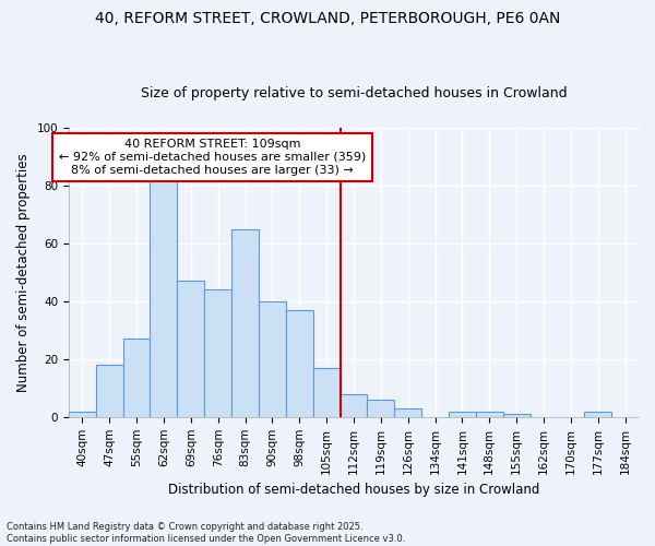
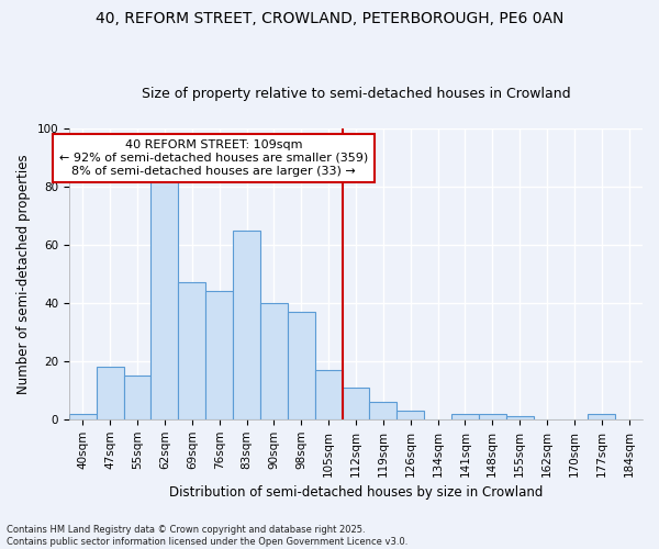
55sqm: 27 -> 15
112sqm: 8 -> 11
